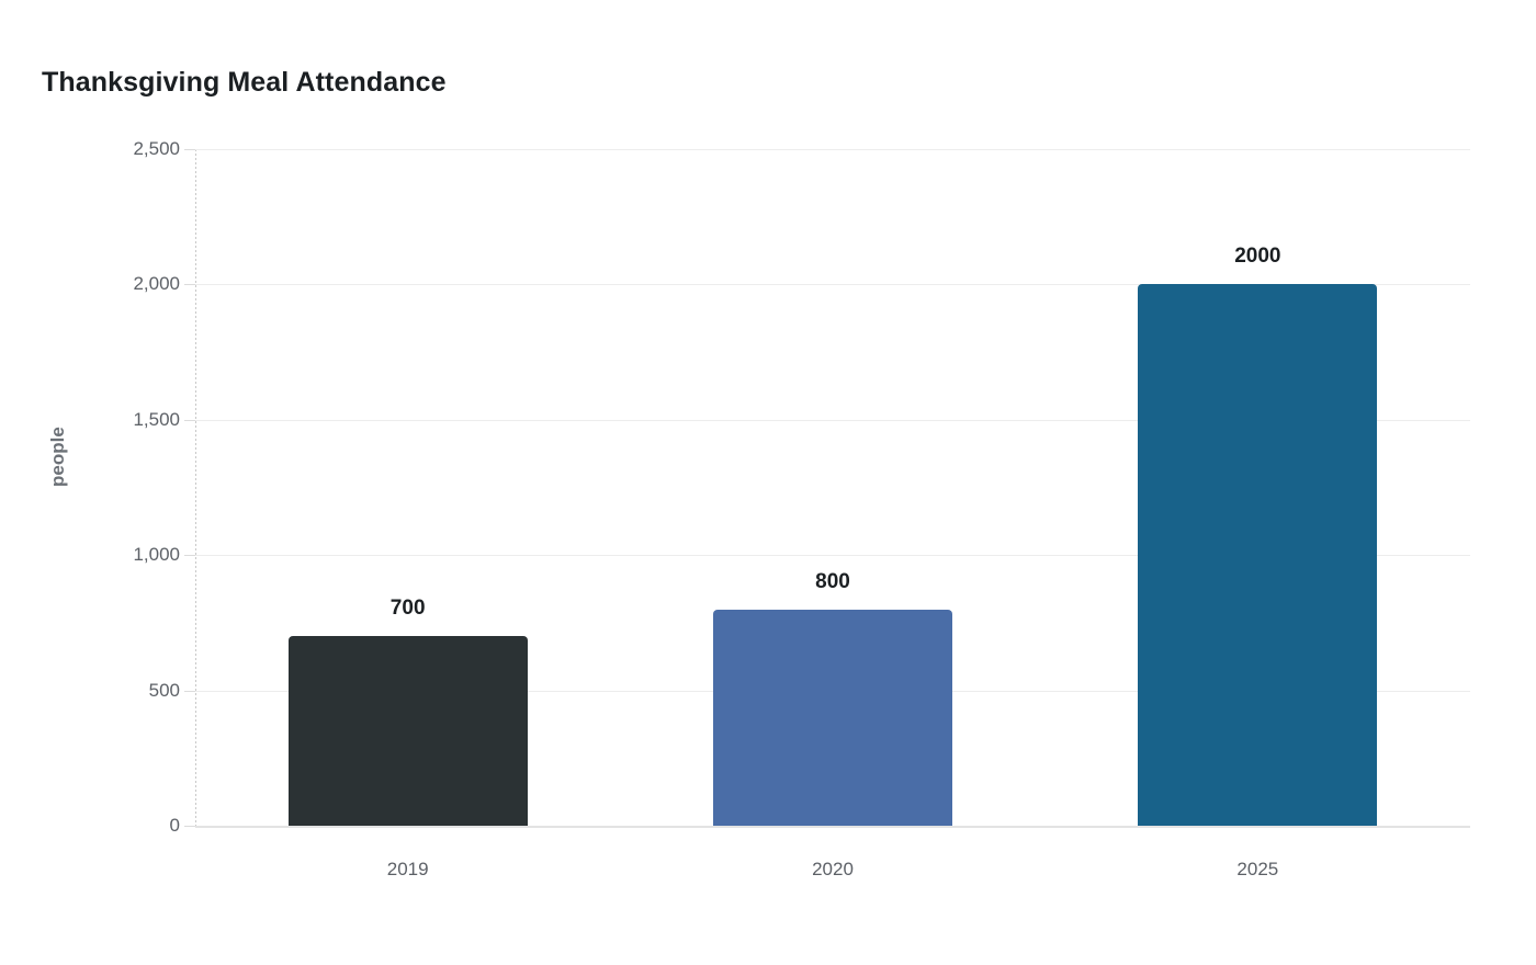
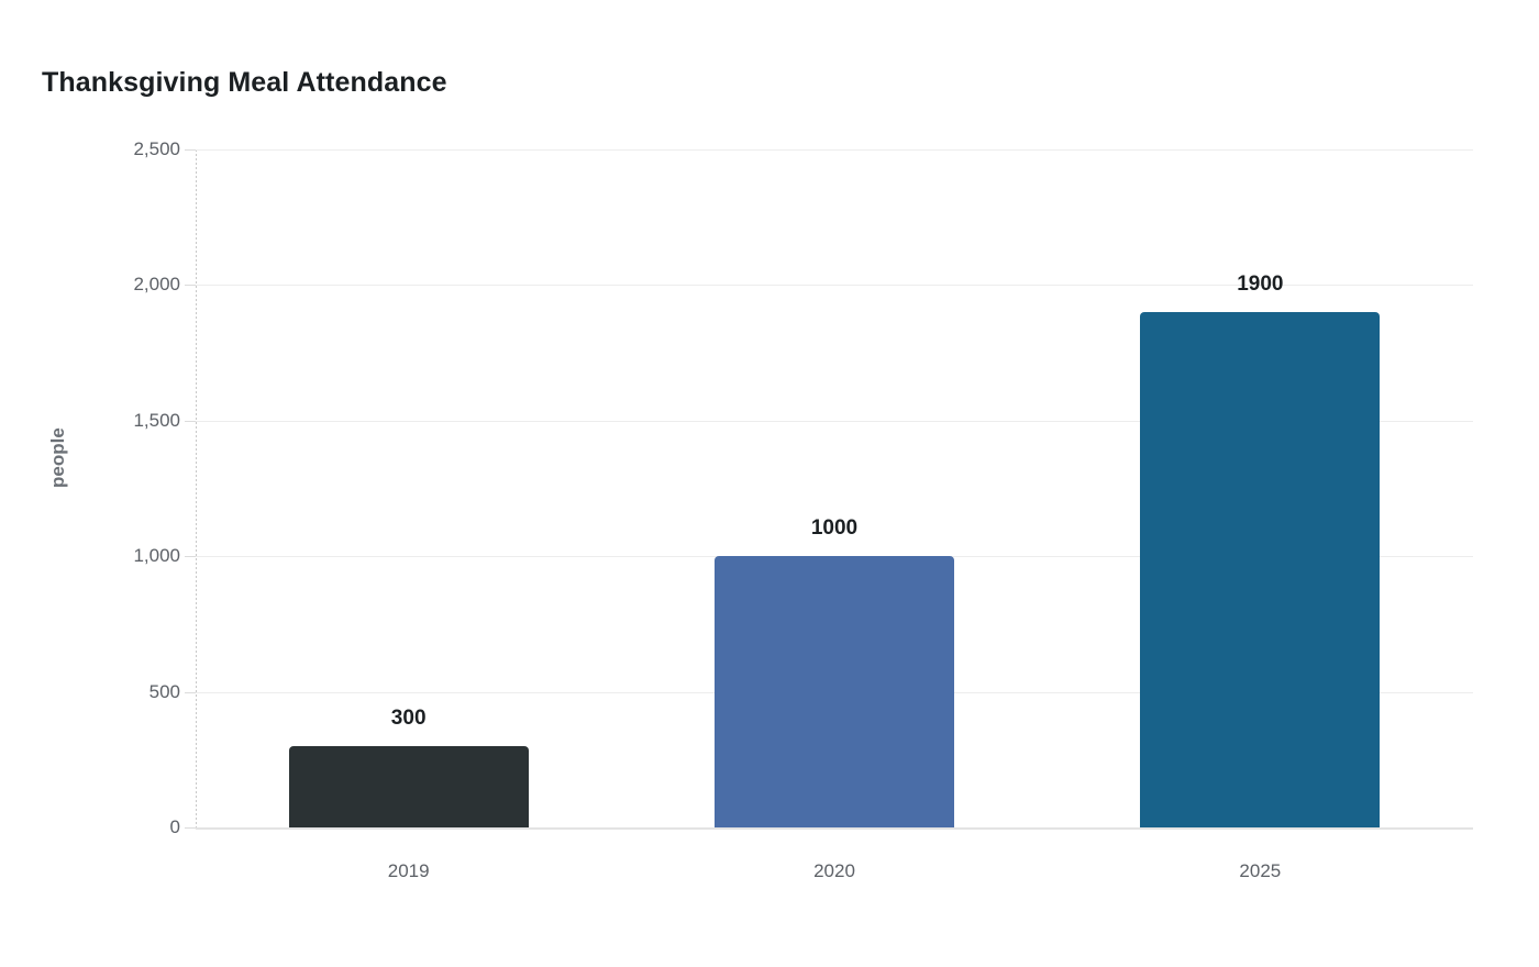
2019: 700 -> 300
2020: 800 -> 1000
2025: 2000 -> 1900
